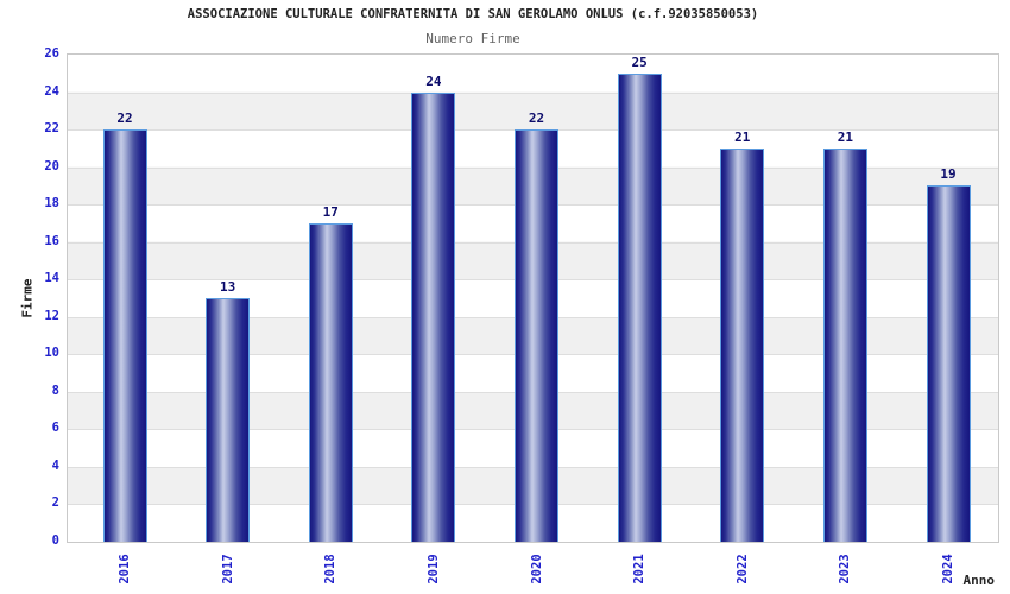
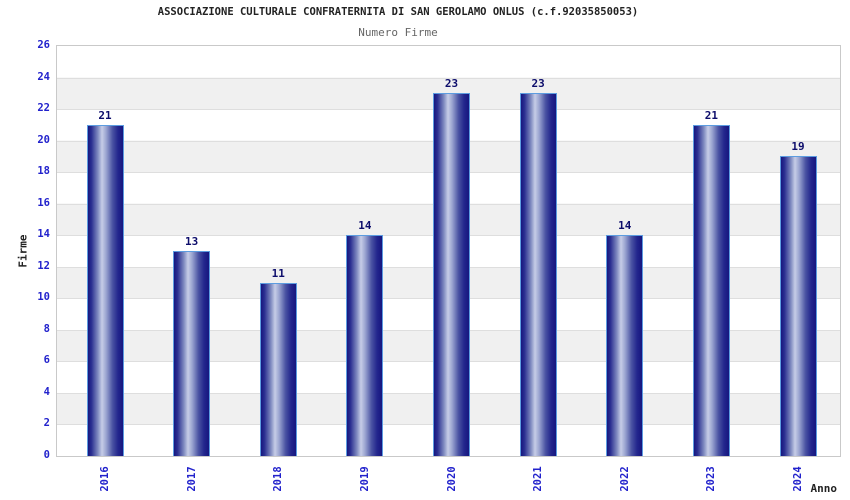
2016: 22 -> 21
2018: 17 -> 11
2019: 24 -> 14
2020: 22 -> 23
2021: 25 -> 23
2022: 21 -> 14
